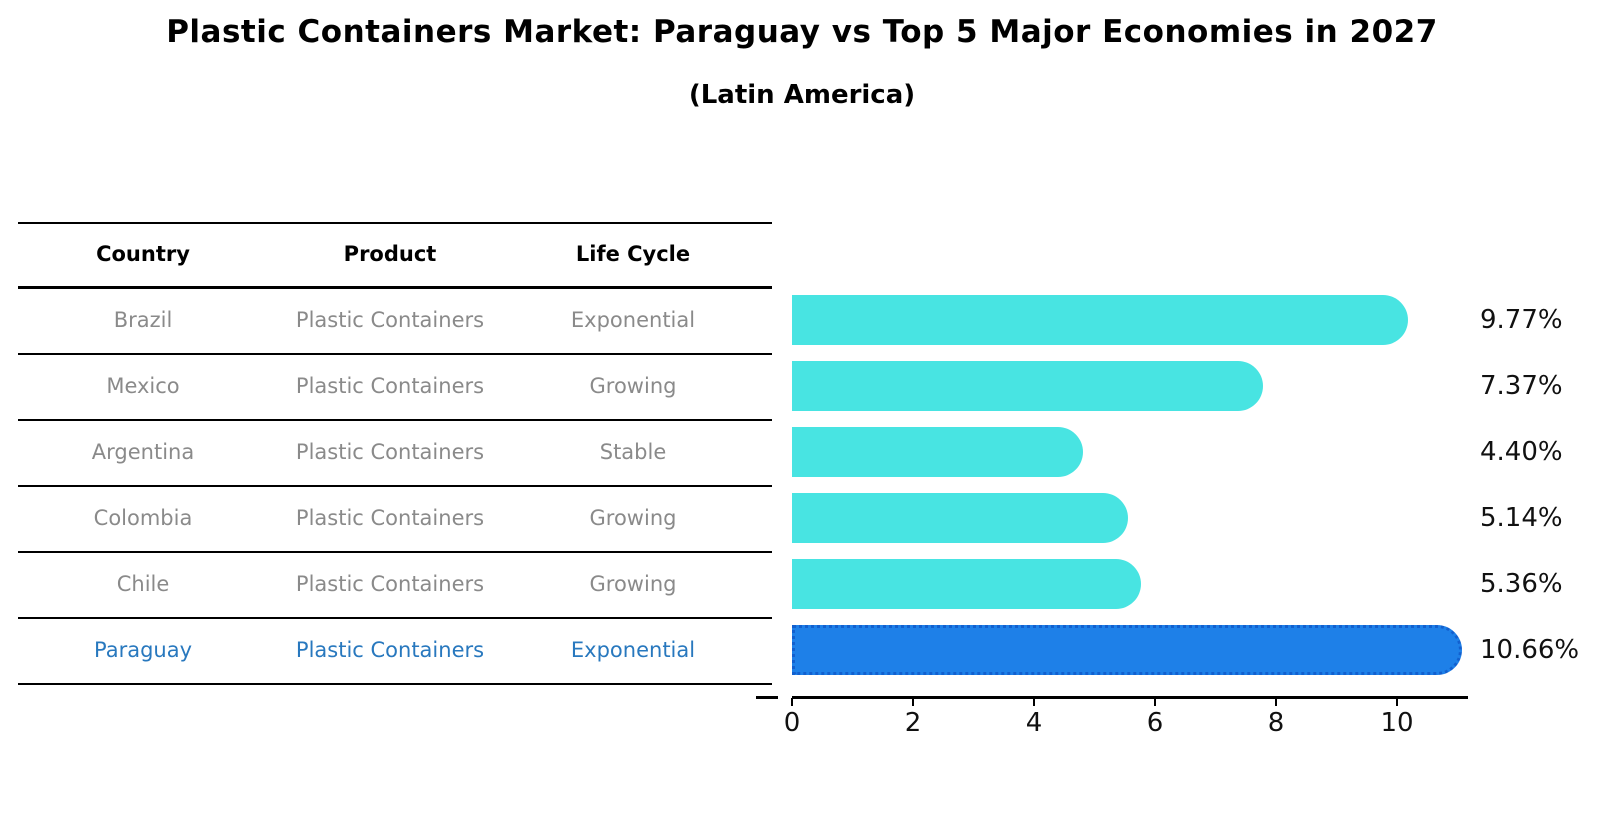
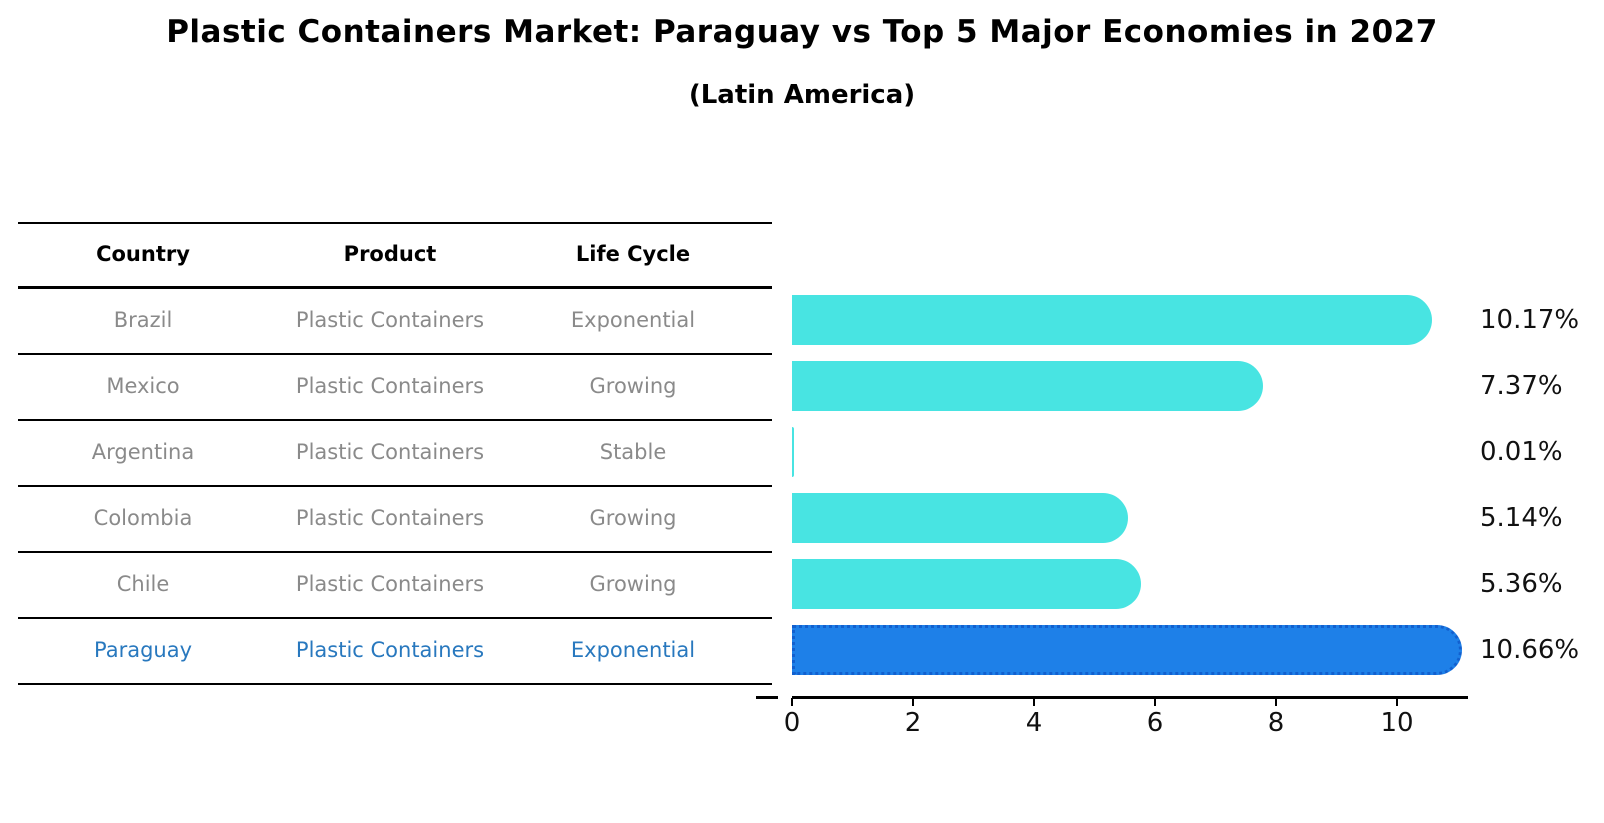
Brazil: 9.77% -> 10.17%
Argentina: 4.40% -> 0.01%
